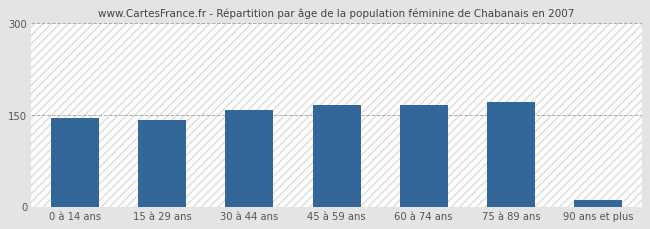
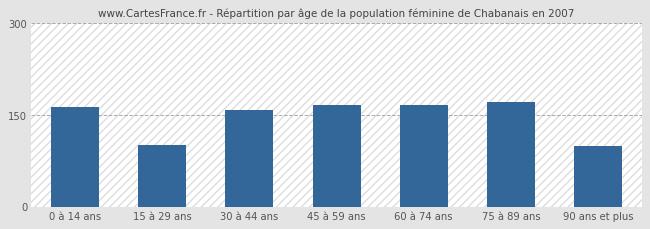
0 à 14 ans: 144 -> 162
15 à 29 ans: 141 -> 100
90 ans et plus: 11 -> 98
